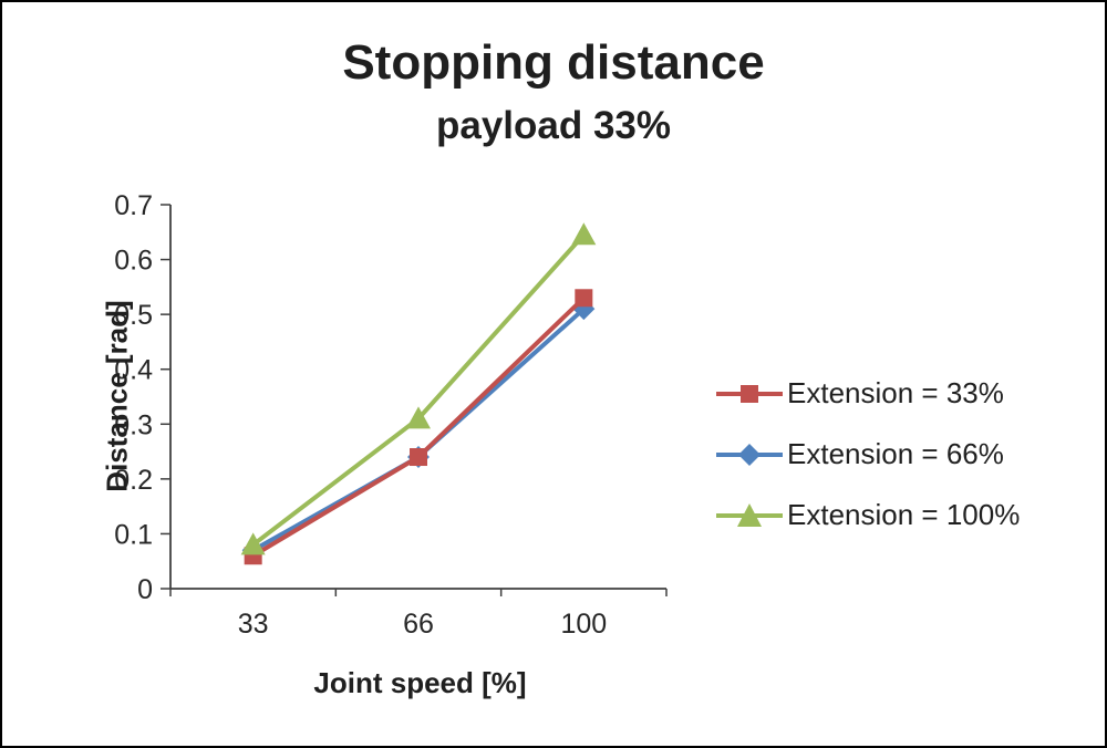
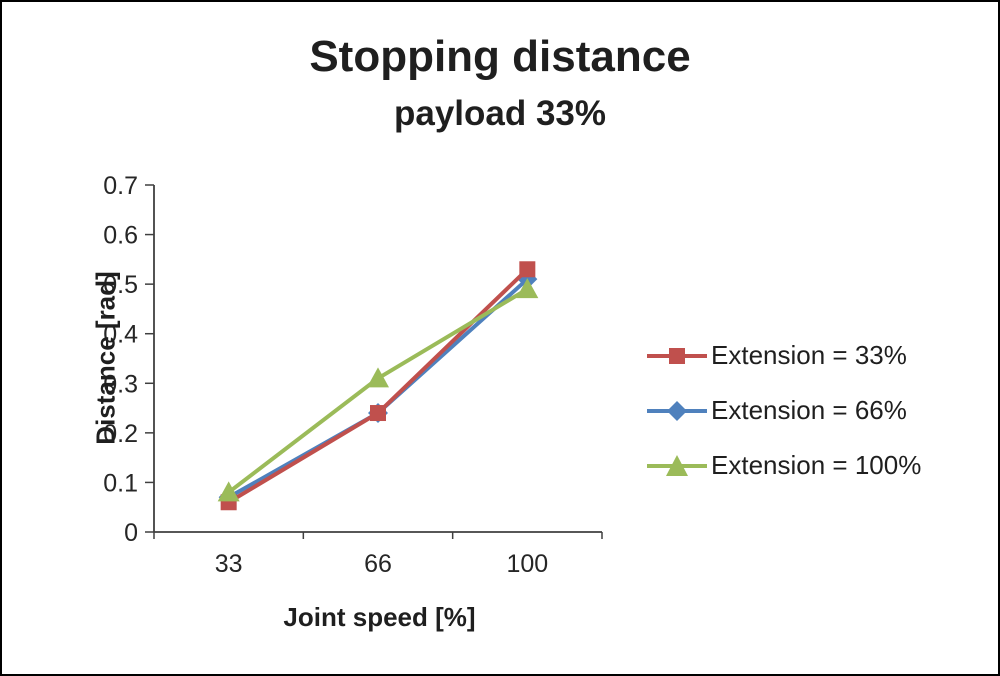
Extension = 100%/100: 0.65 -> 0.49
